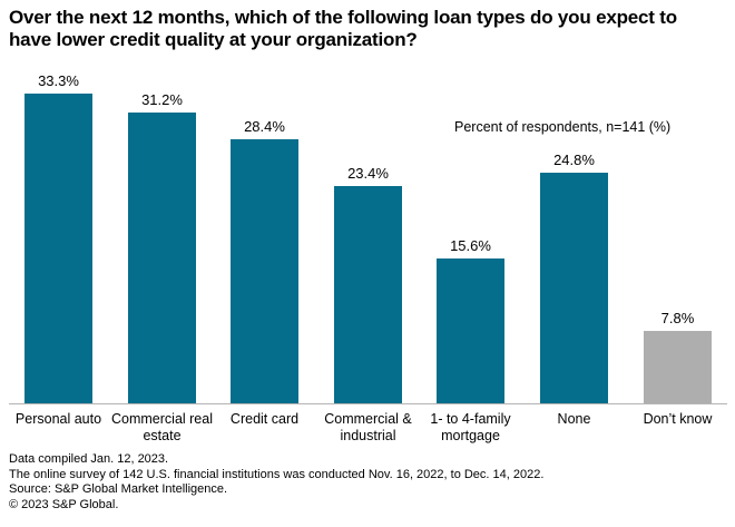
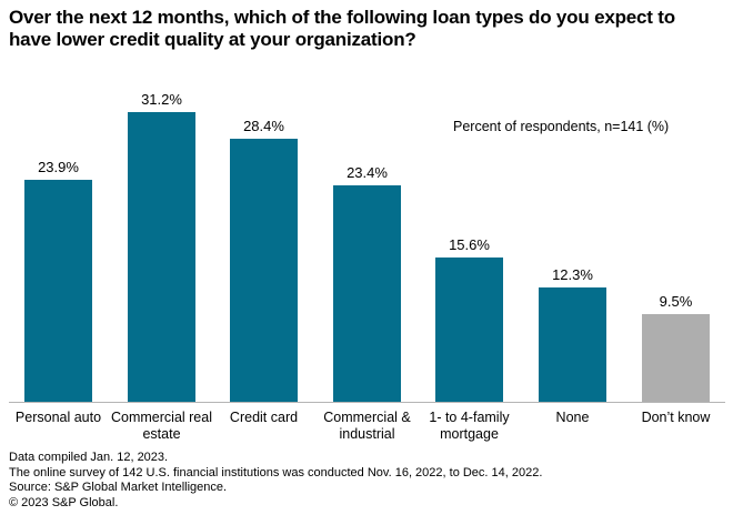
Personal auto: 33.3% -> 23.9%
None: 24.8% -> 12.3%
Don’t know: 7.8% -> 9.5%
